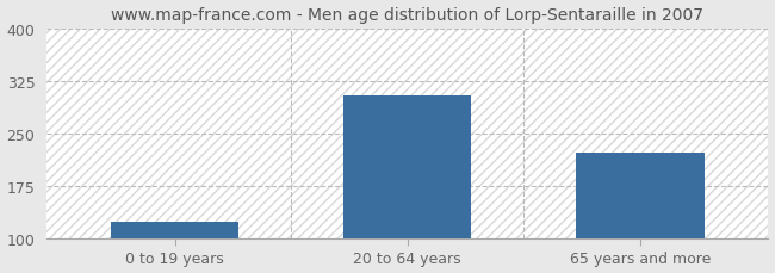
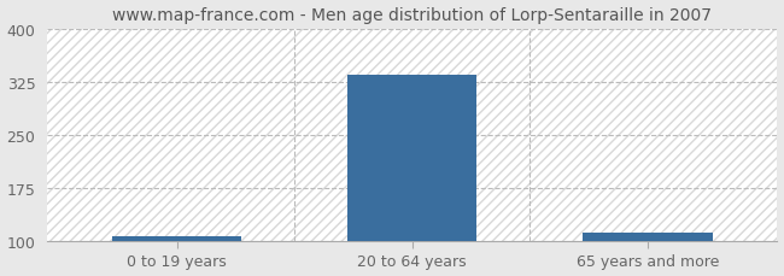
0 to 19 years: 124 -> 107
20 to 64 years: 304 -> 335
65 years and more: 222 -> 112
